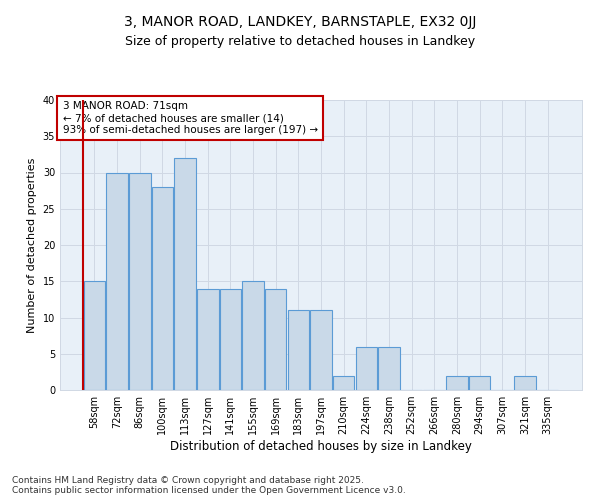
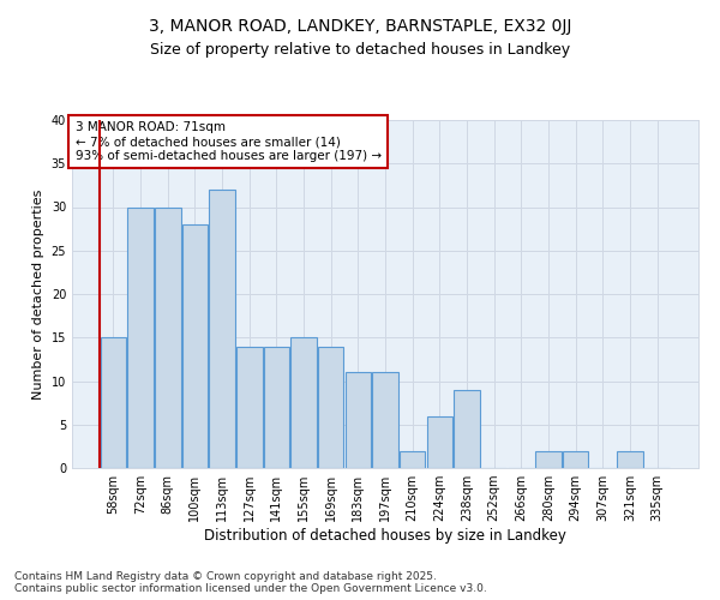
238sqm: 6 -> 9
